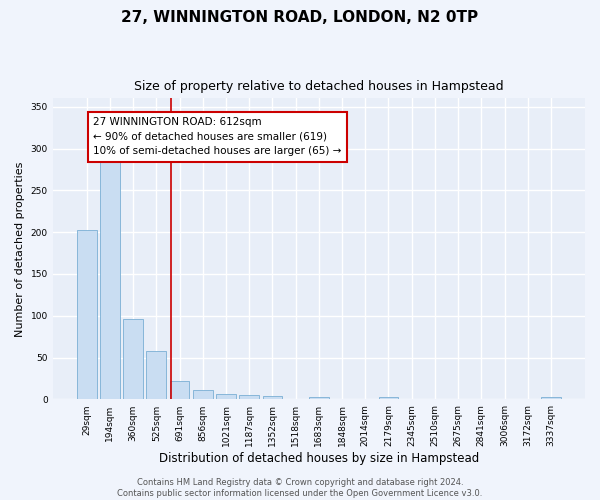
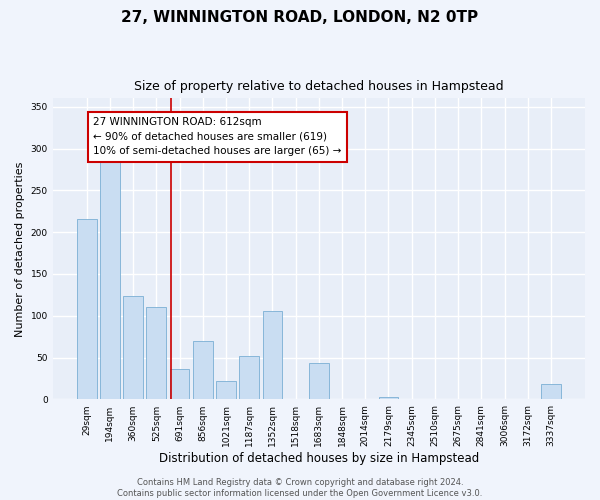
29sqm: 203 -> 216
360sqm: 96 -> 124
525sqm: 58 -> 110
691sqm: 22 -> 36
856sqm: 11 -> 70
1021sqm: 6 -> 22
1187sqm: 5 -> 52
1352sqm: 4 -> 106
1683sqm: 3 -> 44
3337sqm: 3 -> 18
